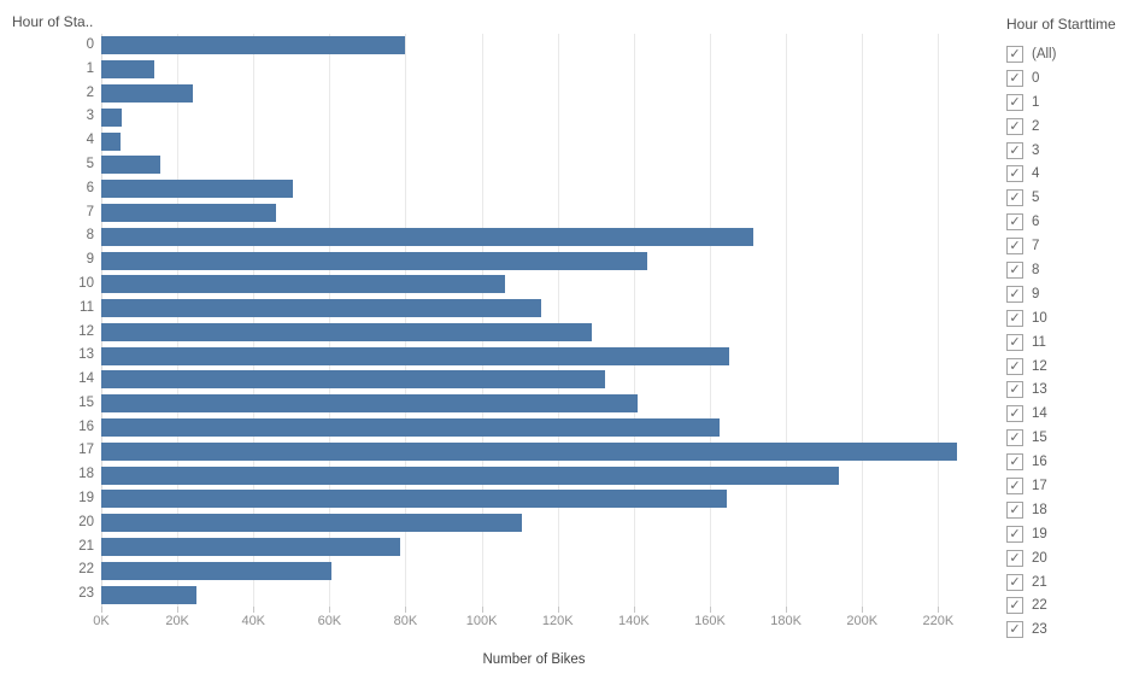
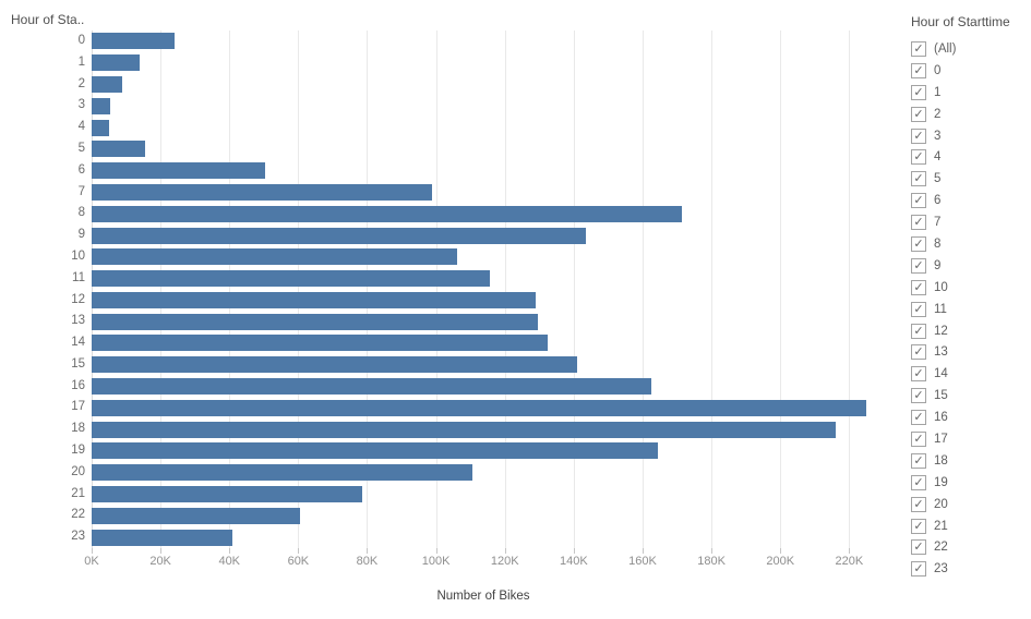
0: 80K -> 24K
2: 24K -> 9K
7: 46K -> 99K
13: 165K -> 130K
18: 194K -> 216K
23: 25K -> 41K
